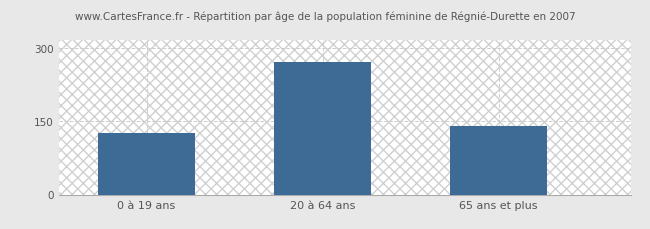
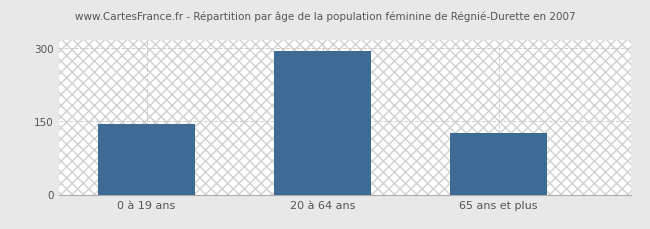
0 à 19 ans: 125 -> 144
20 à 64 ans: 270 -> 293
65 ans et plus: 140 -> 126
